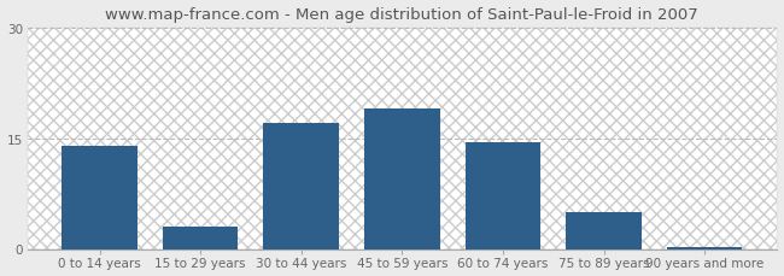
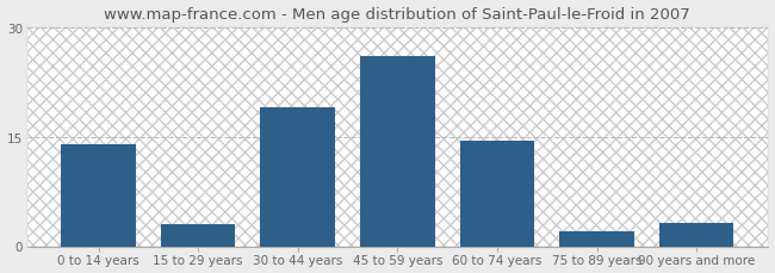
30 to 44 years: 17.0 -> 19.0
45 to 59 years: 19.0 -> 26.0
75 to 89 years: 5.0 -> 2.0
90 years and more: 0.3 -> 3.2
